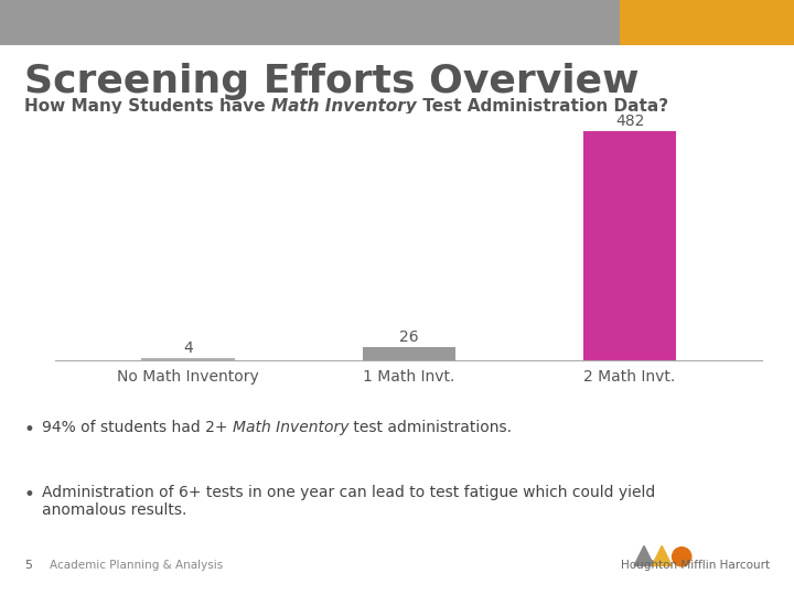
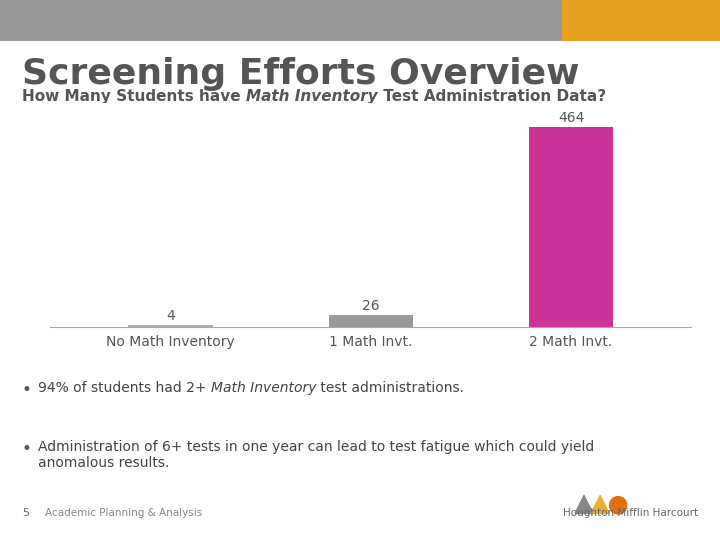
2 Math Invt.: 482 -> 464
